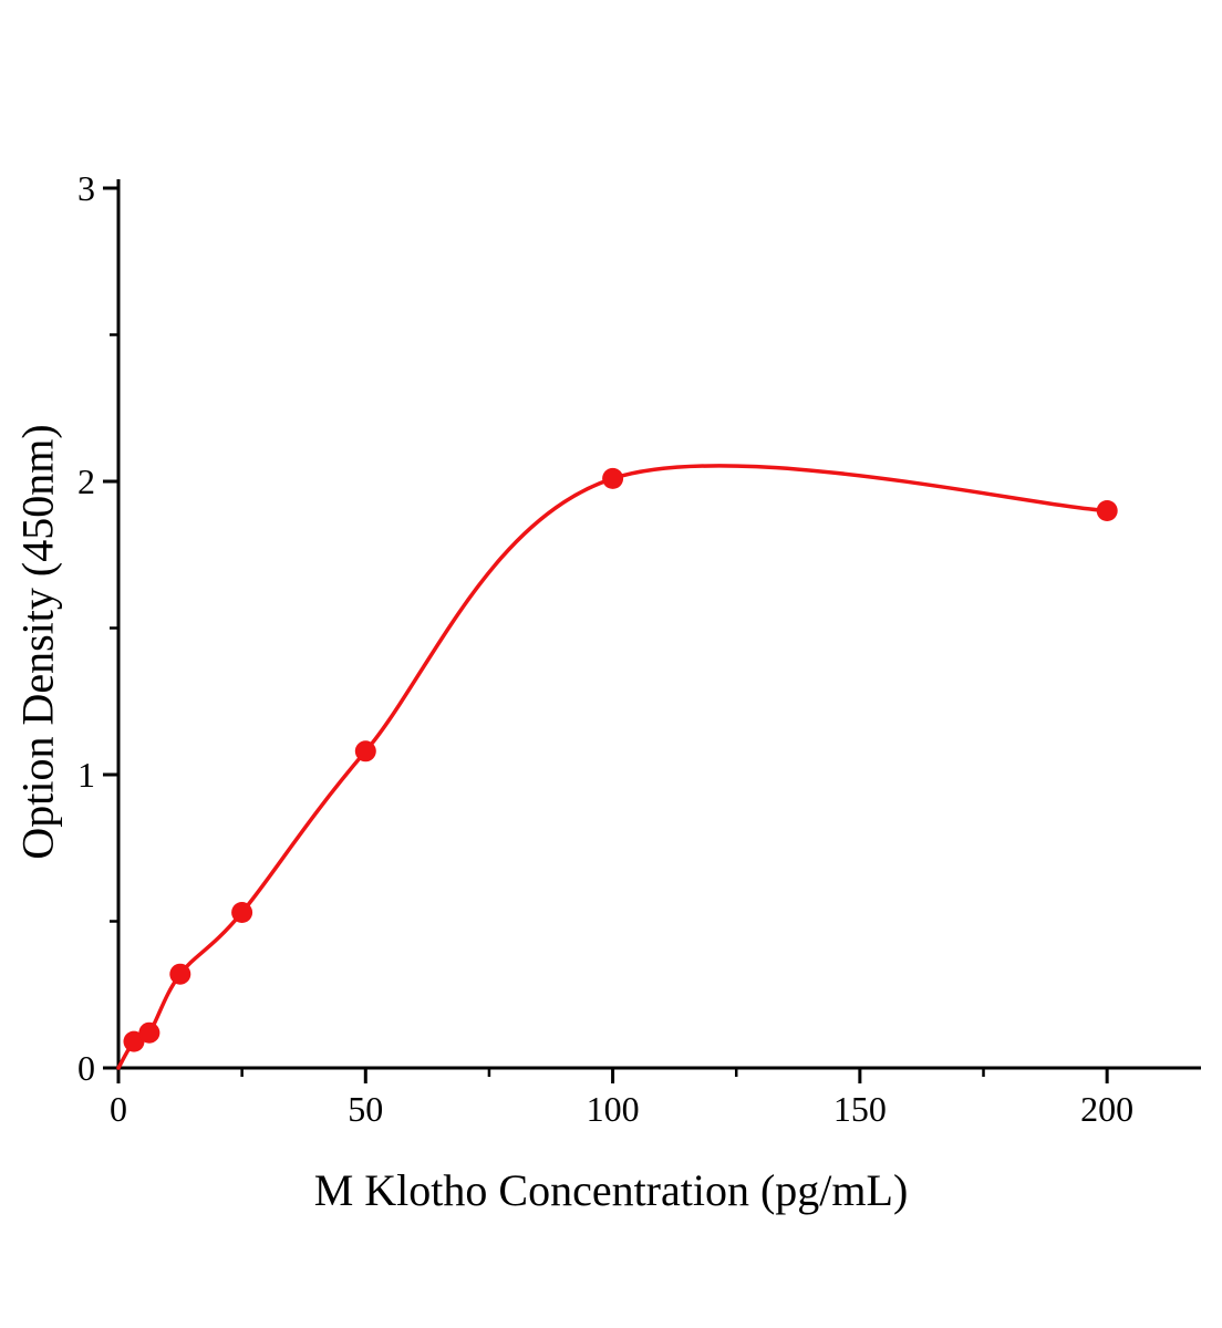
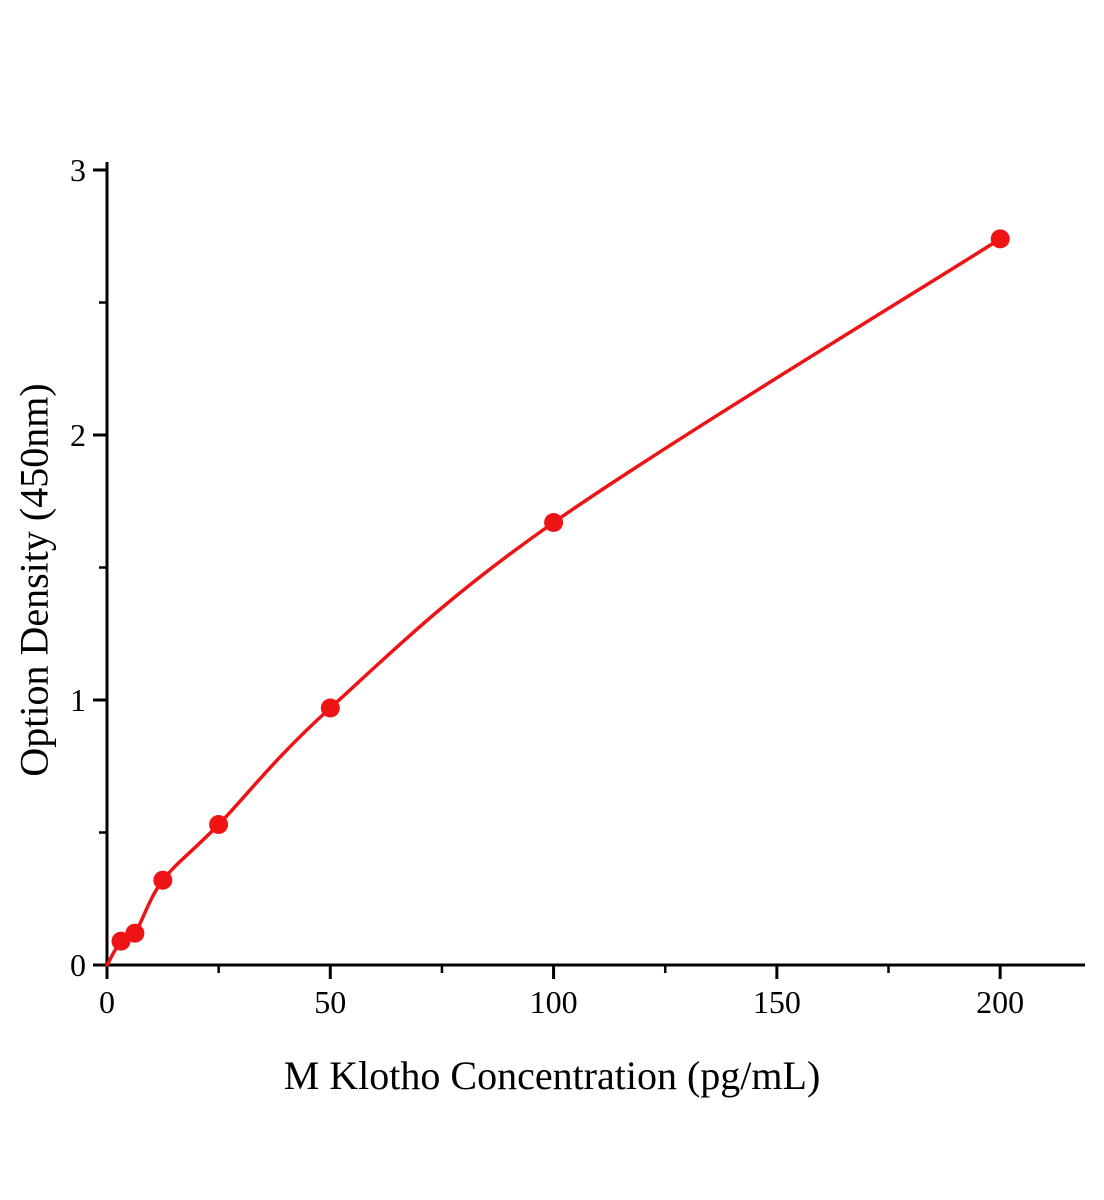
50: 1.08 -> 0.97
100: 2.01 -> 1.67
200: 1.90 -> 2.74
